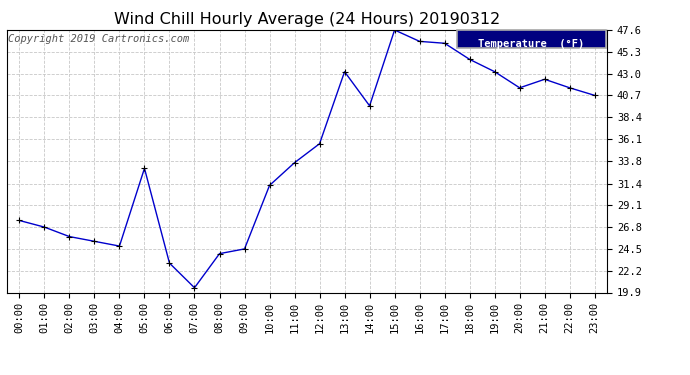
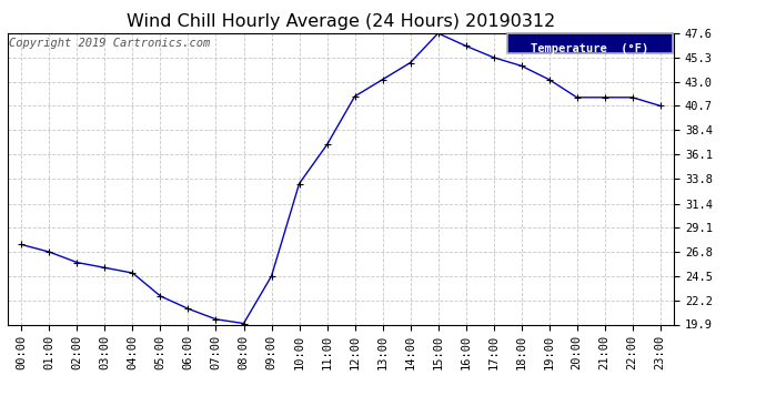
05:00: 33.0 -> 22.6
06:00: 23.0 -> 21.4
08:00: 24.0 -> 20.0
10:00: 31.2 -> 33.3
11:00: 33.6 -> 37.0
12:00: 35.6 -> 41.6
14:00: 39.6 -> 44.8
17:00: 46.2 -> 45.3
21:00: 42.4 -> 41.5
